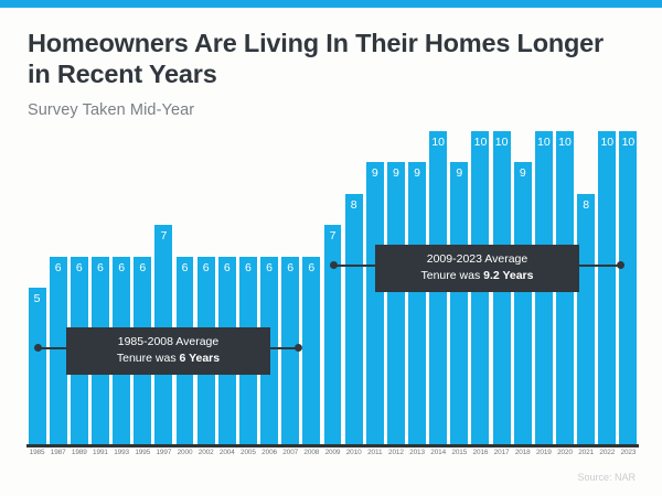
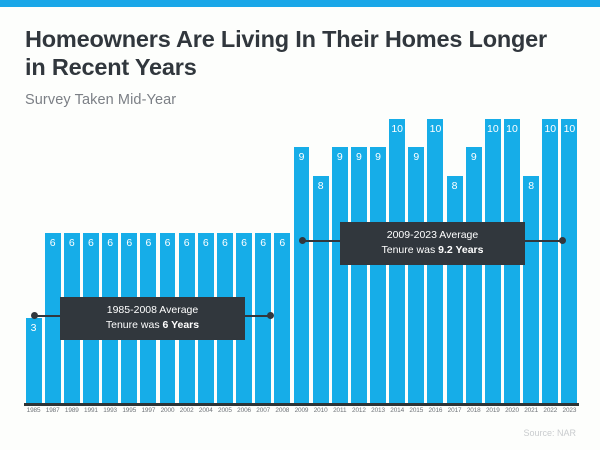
1985: 5 -> 3
1997: 7 -> 6
2009: 7 -> 9
2017: 10 -> 8
